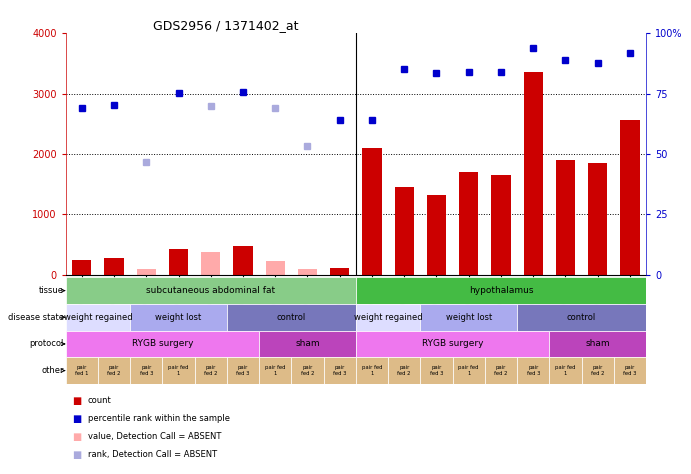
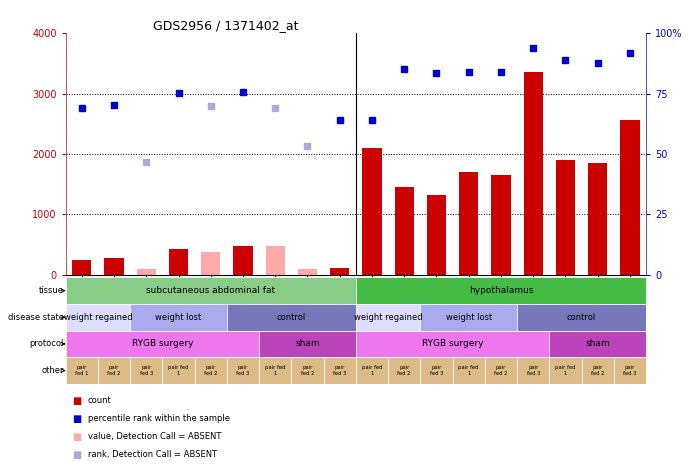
GSM206022: 230 -> 480
